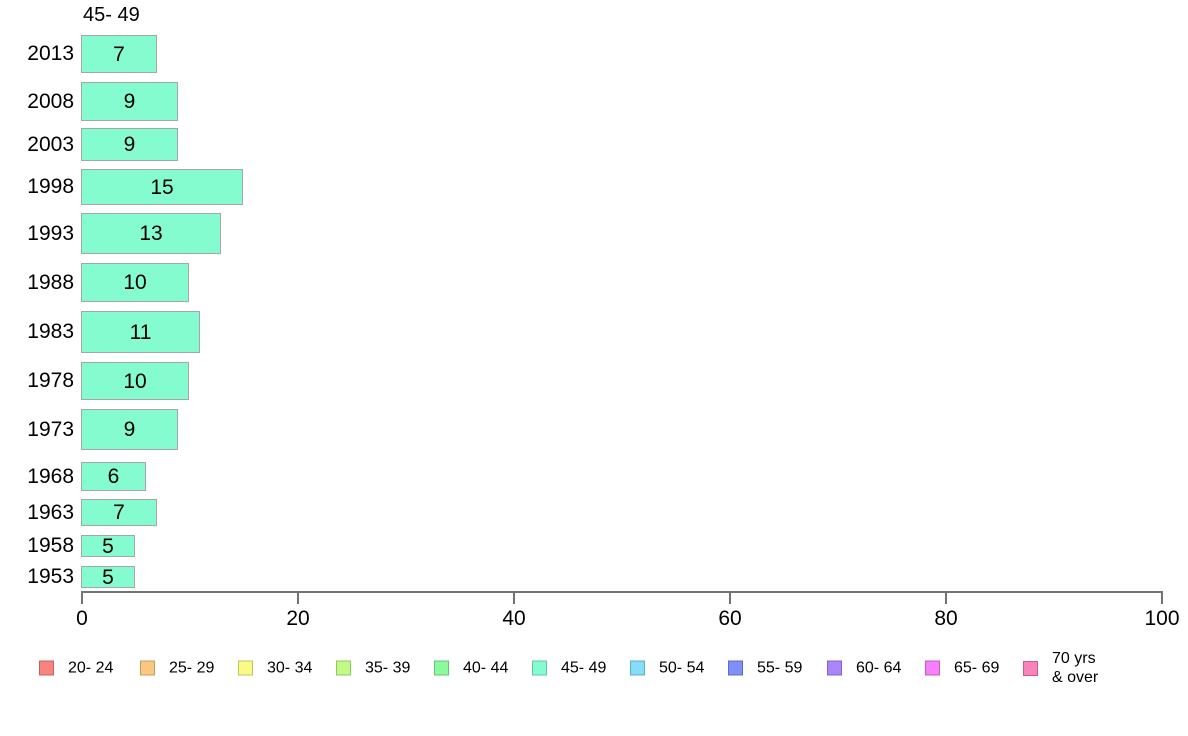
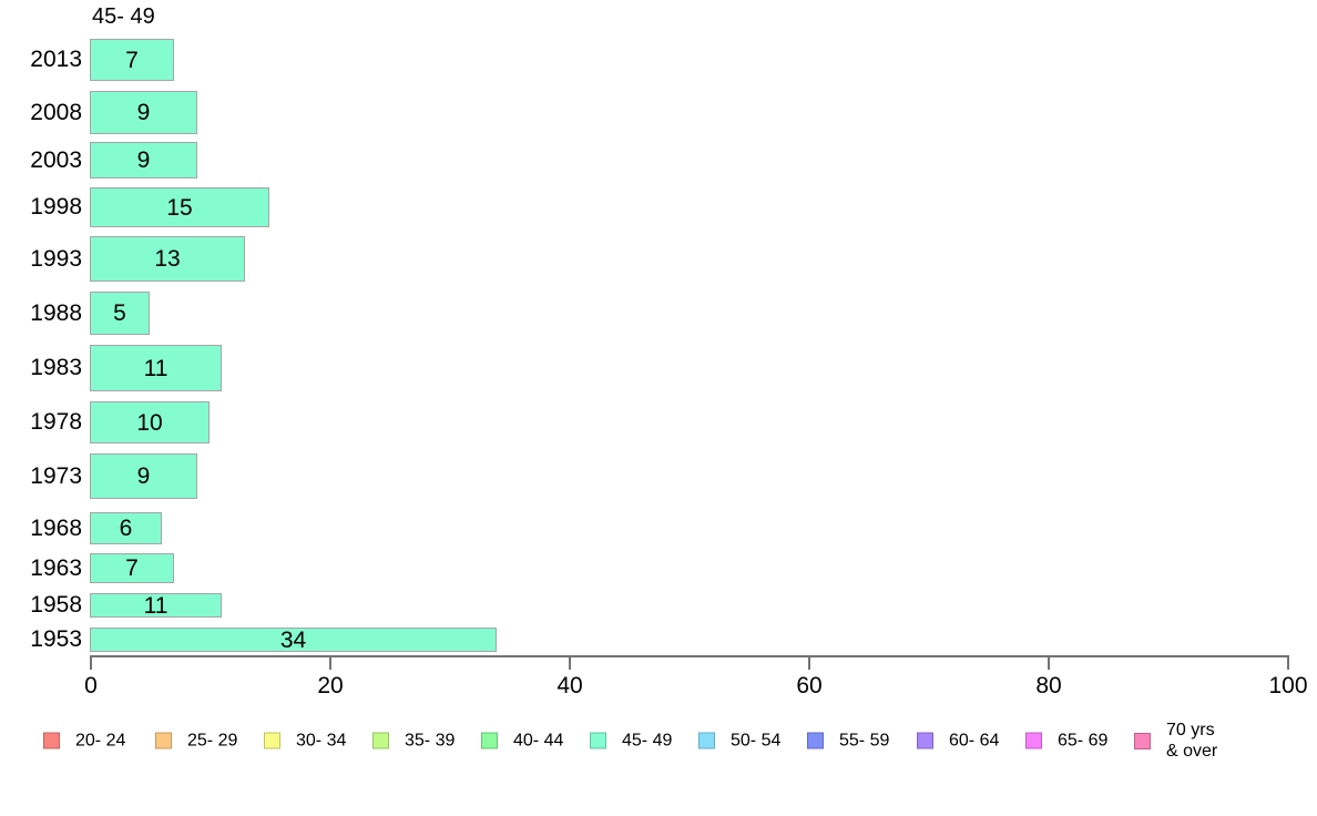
1988: 10 -> 5
1958: 5 -> 11
1953: 5 -> 34
